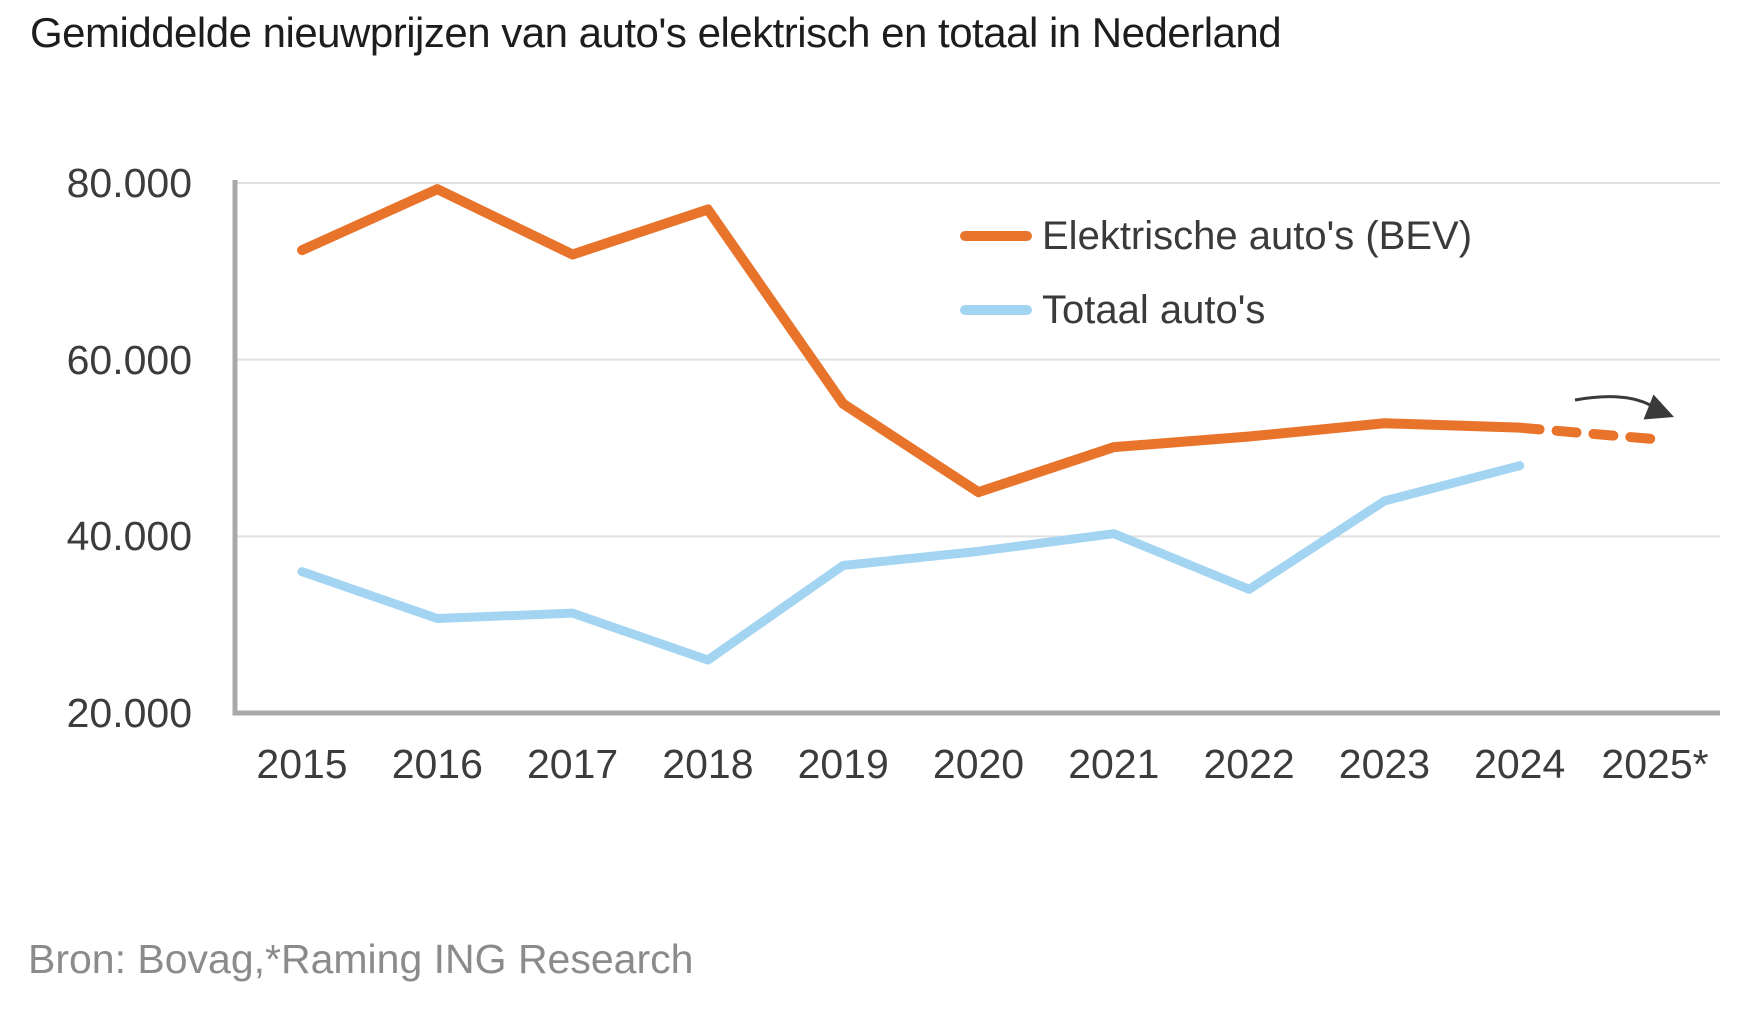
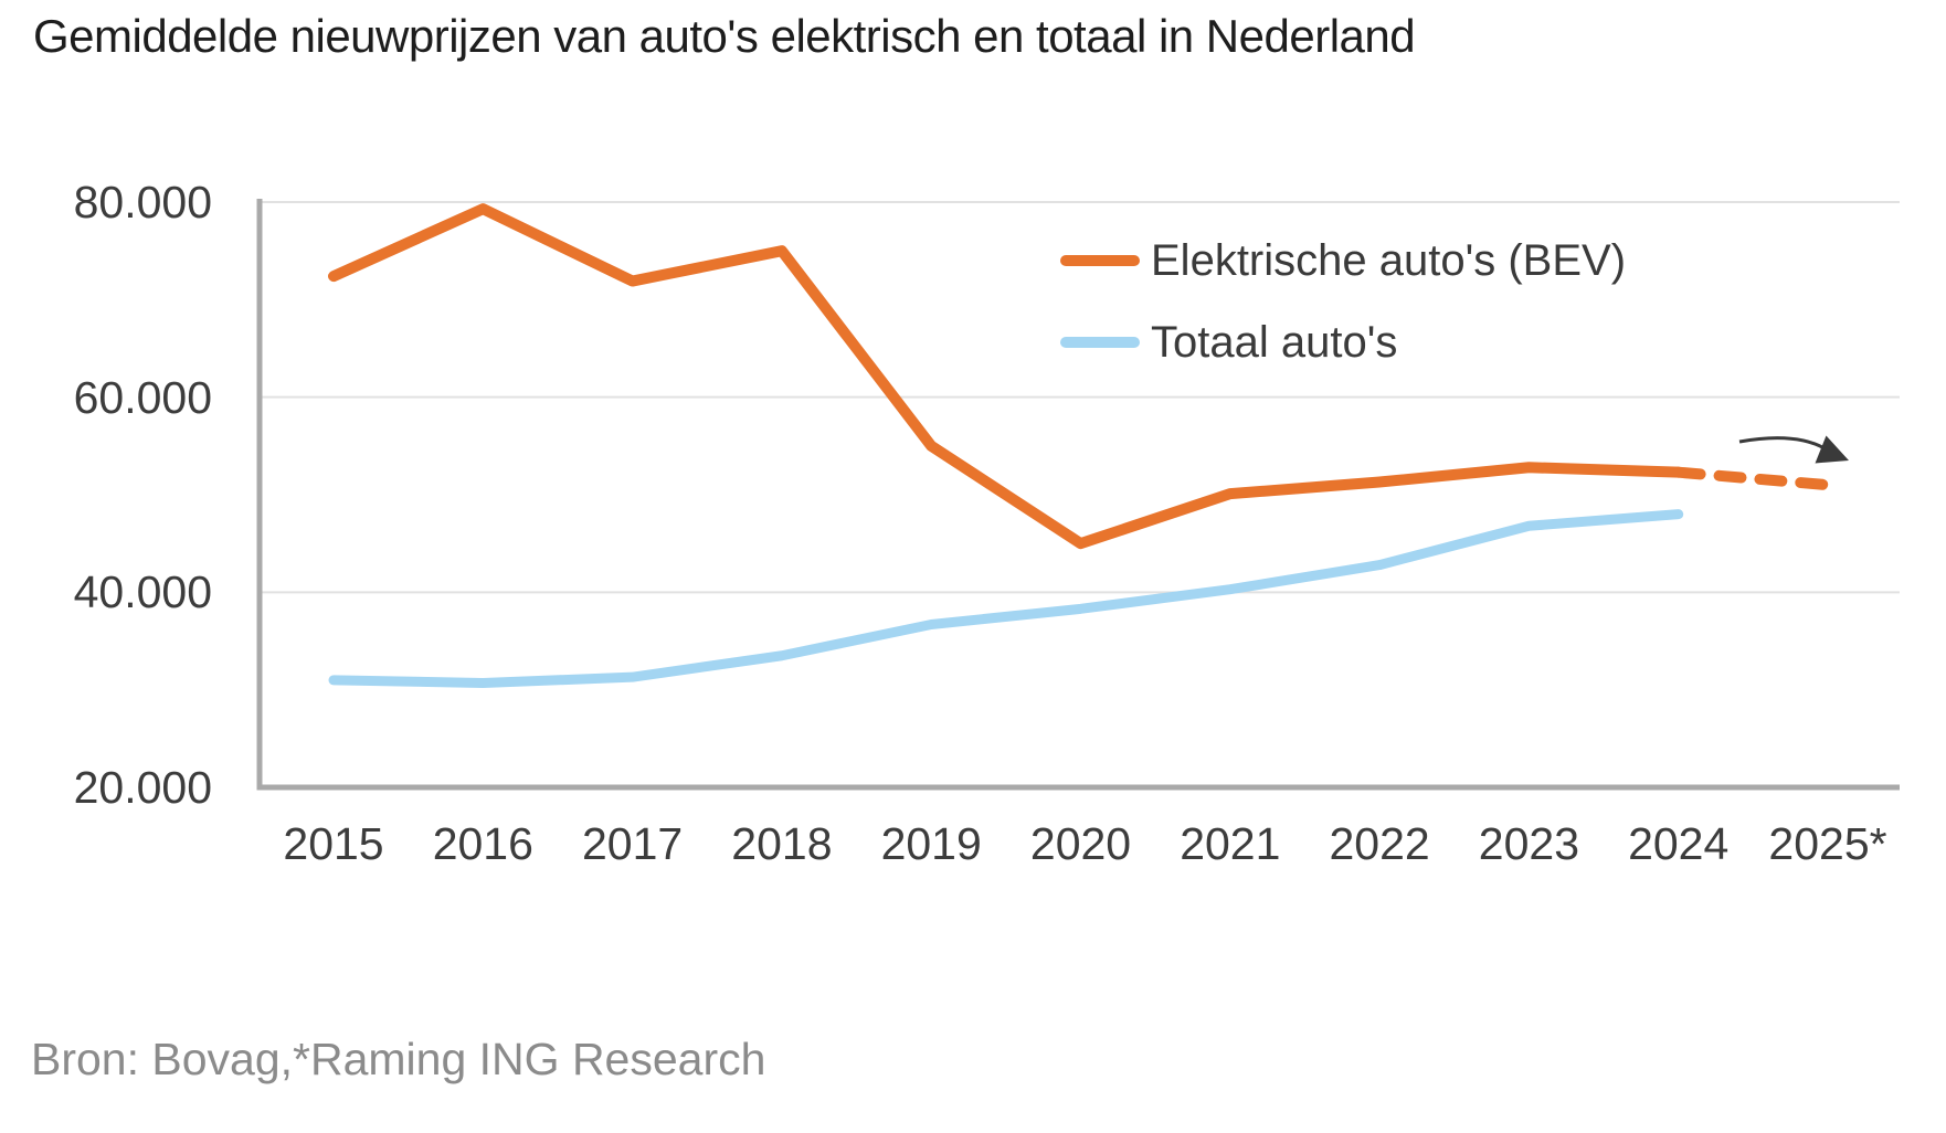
Totaal auto's/2015: 36000 -> 31000
Elektrische auto's (BEV)/2018: 77000 -> 75000
Totaal auto's/2018: 26000 -> 34000
Totaal auto's/2022: 34000 -> 43000
Totaal auto's/2023: 44000 -> 47000
